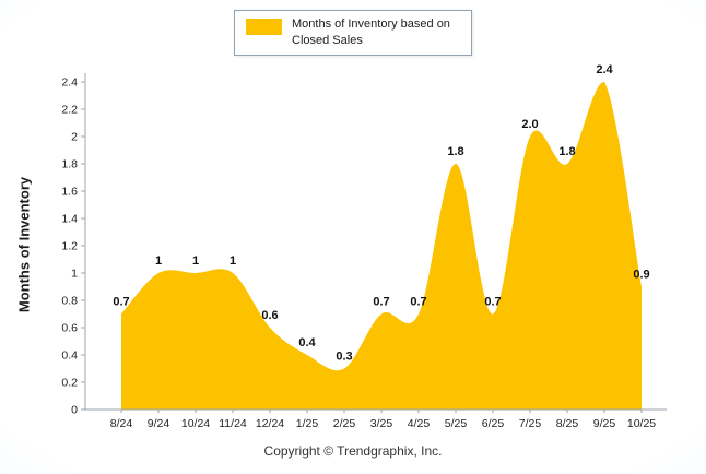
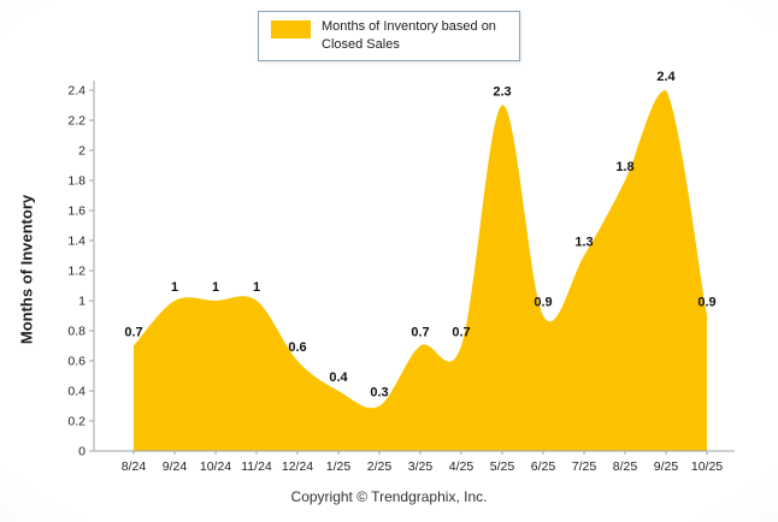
5/25: 1.8 -> 2.3
6/25: 0.7 -> 0.9
7/25: 2.0 -> 1.3
